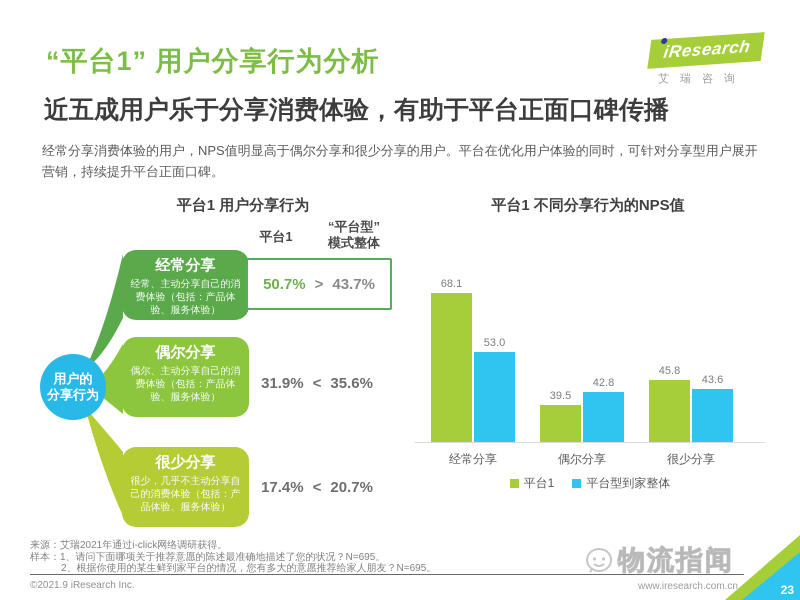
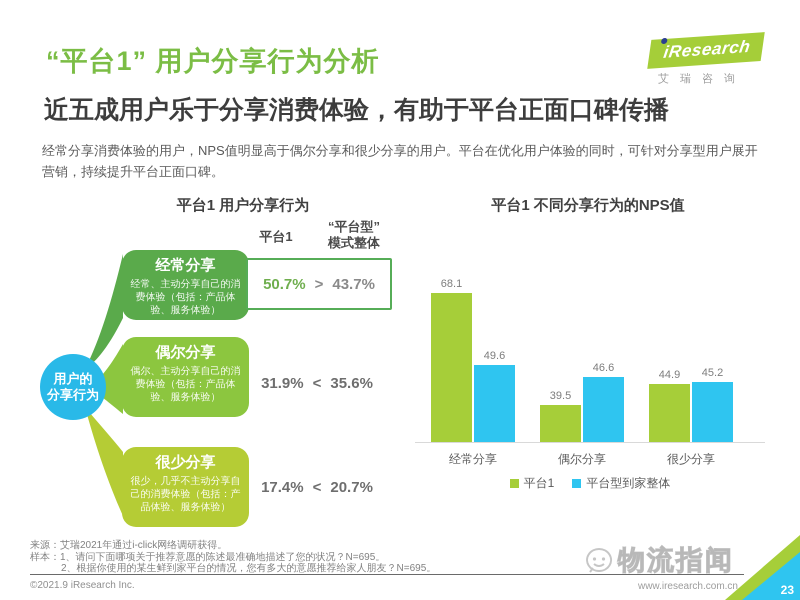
平台型到家整体/经常分享: 53.0 -> 49.6
平台型到家整体/偶尔分享: 42.8 -> 46.6
平台1/很少分享: 45.8 -> 44.9
平台型到家整体/很少分享: 43.6 -> 45.2
